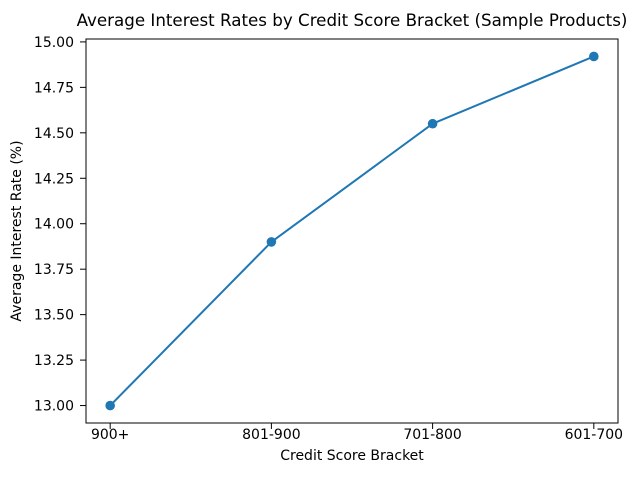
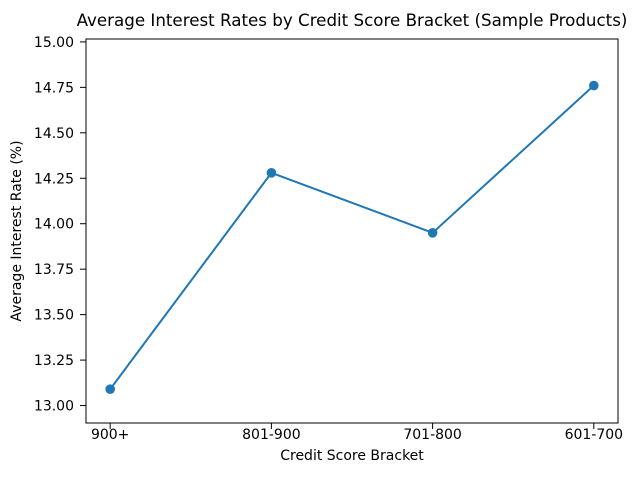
900+: 13.00 -> 13.09
801-900: 13.90 -> 14.28
701-800: 14.55 -> 13.95
601-700: 14.92 -> 14.76
